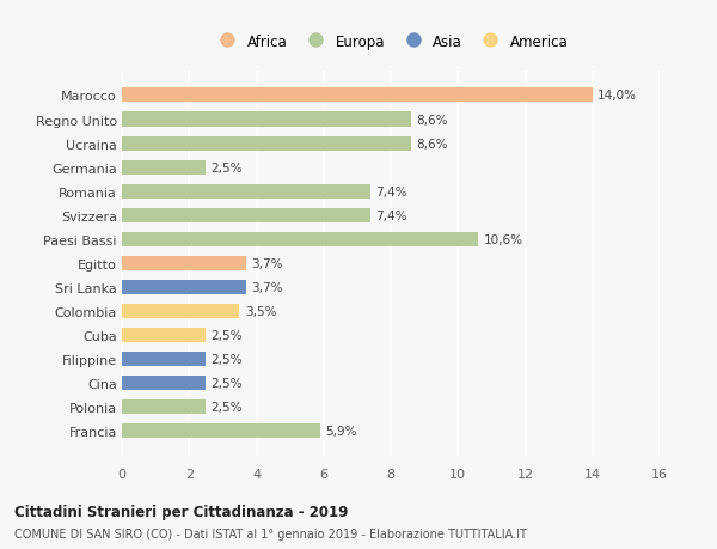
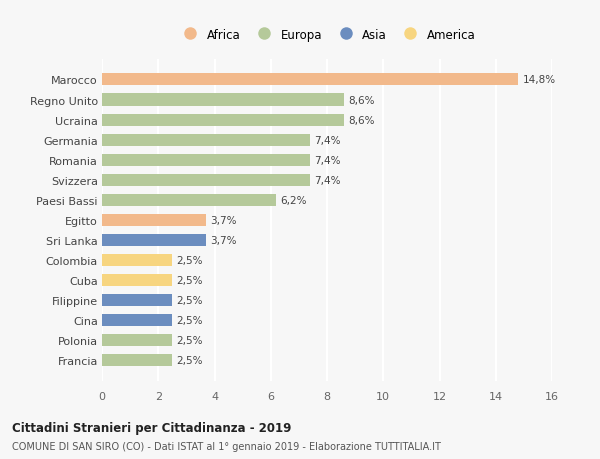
Marocco: 14,0% -> 14,8%
Germania: 2,5% -> 7,4%
Paesi Bassi: 10,6% -> 6,2%
Colombia: 3,5% -> 2,5%
Francia: 5,9% -> 2,5%
